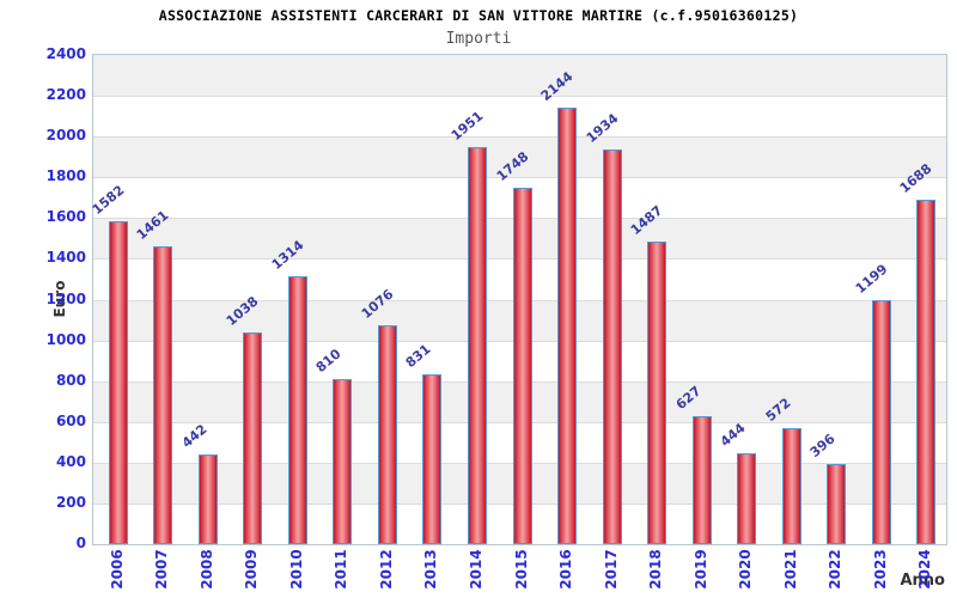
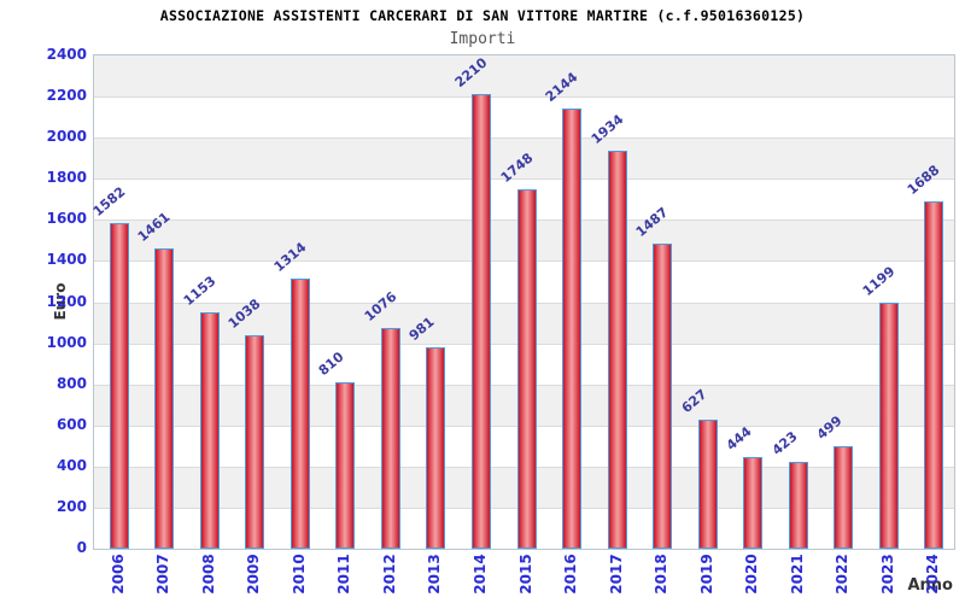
2008: 442 -> 1153
2013: 831 -> 981
2014: 1951 -> 2210
2021: 572 -> 423
2022: 396 -> 499
